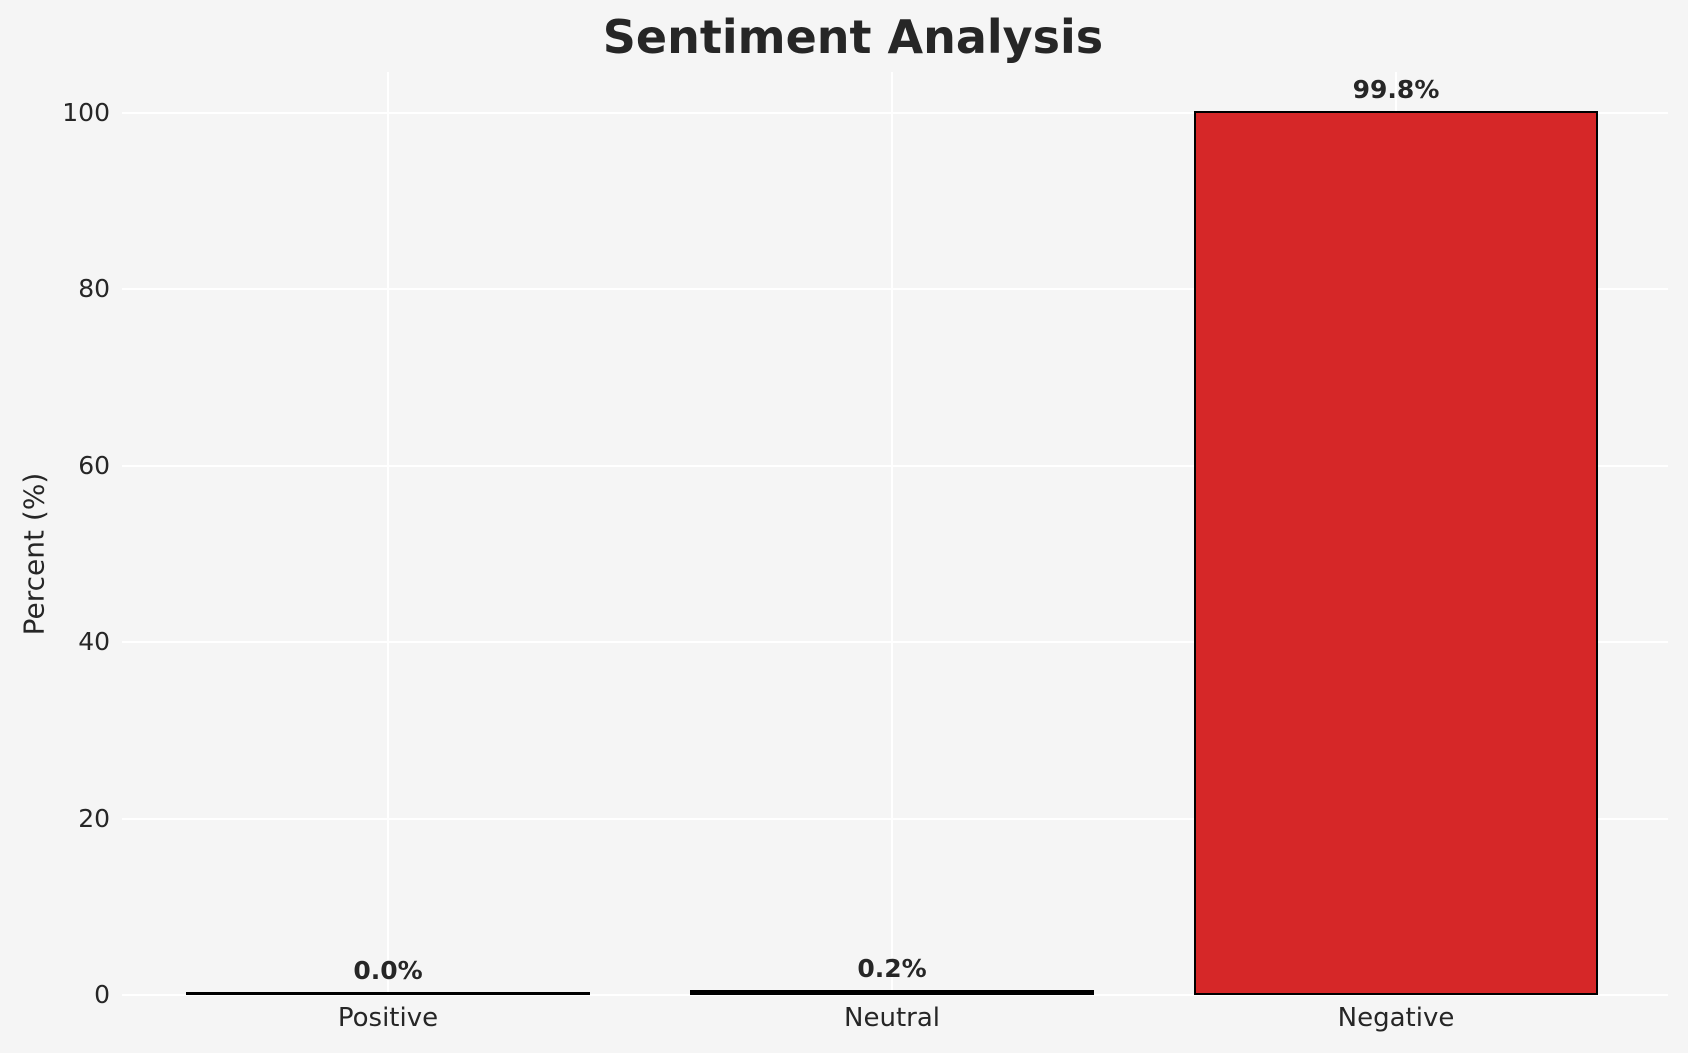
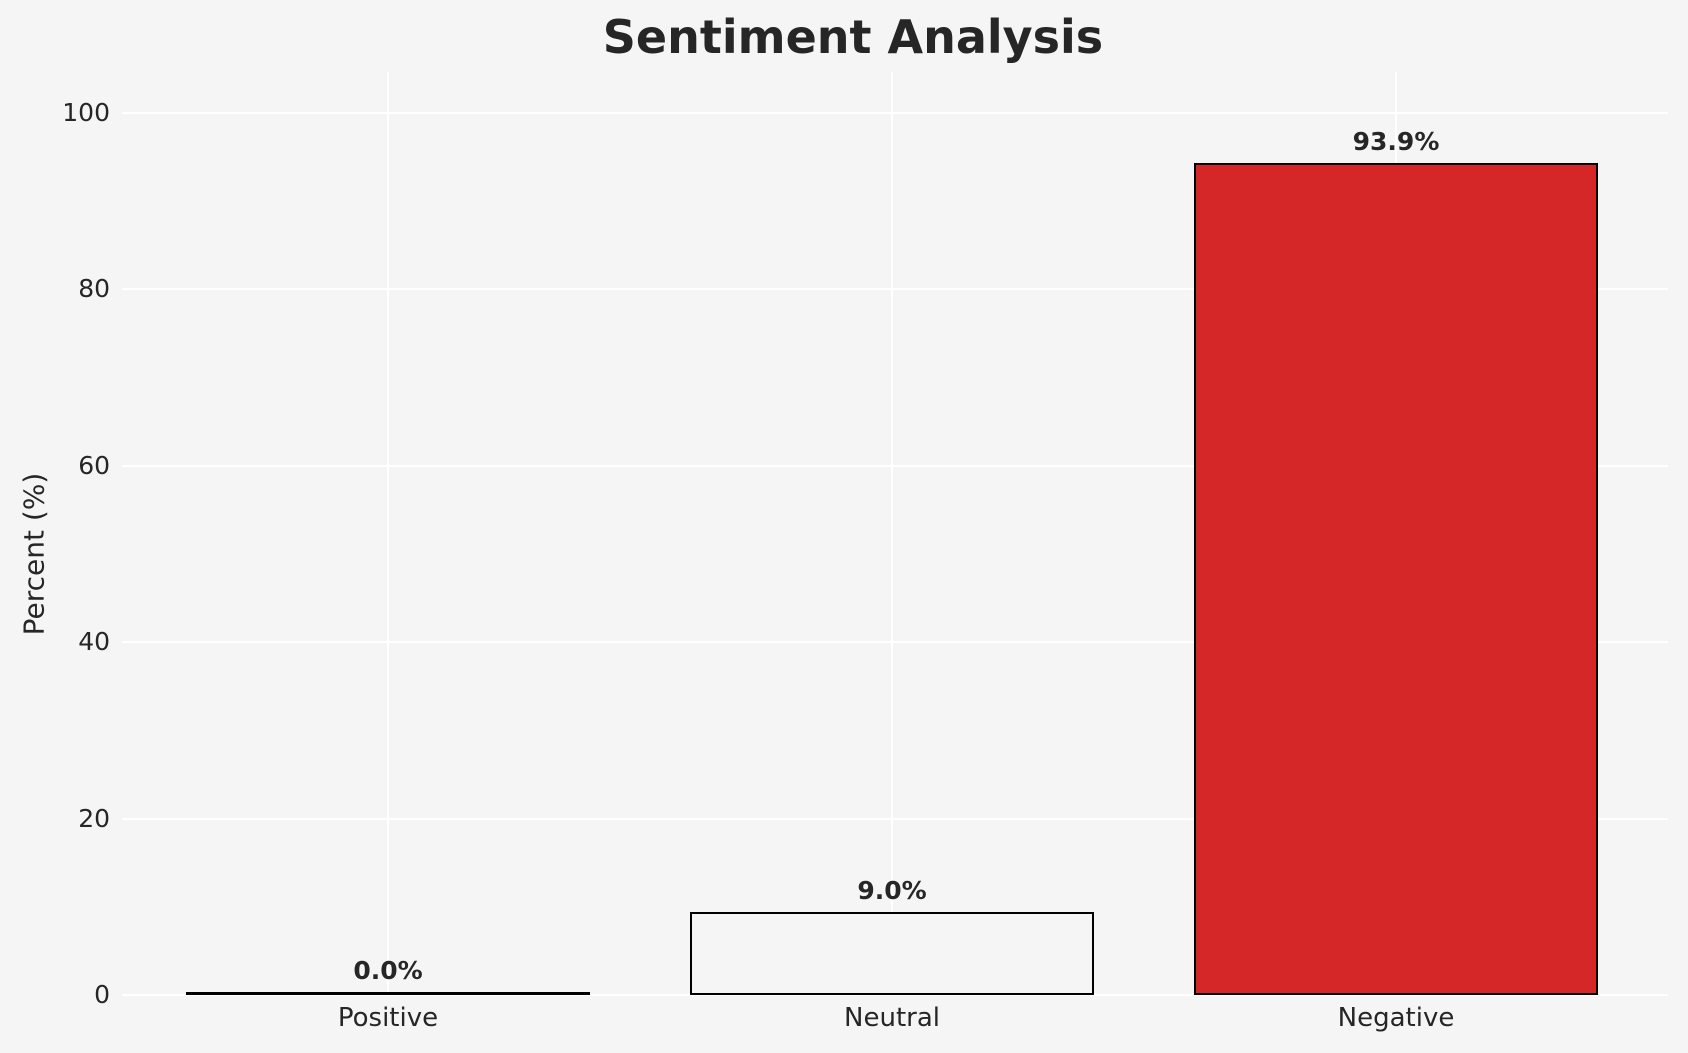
Neutral: 0.2% -> 9.0%
Negative: 99.8% -> 93.9%
